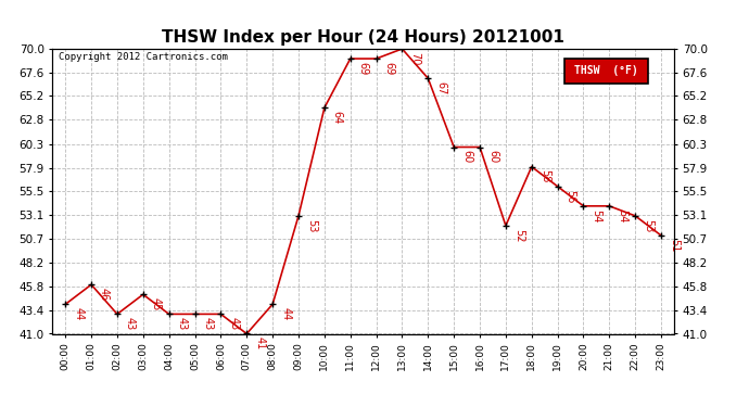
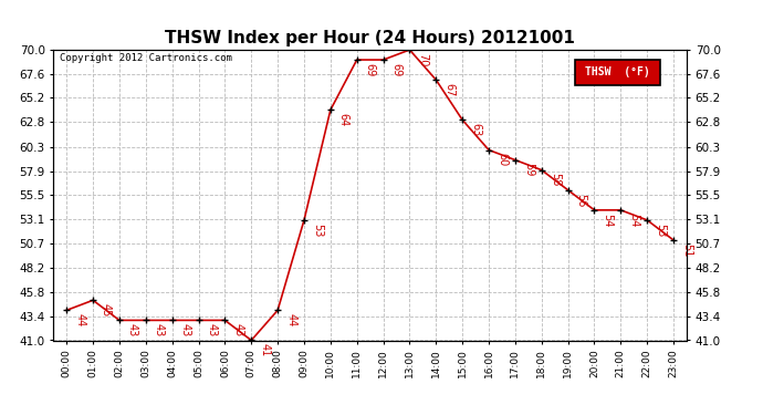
01:00: 46 -> 45
03:00: 45 -> 43
15:00: 60 -> 63
17:00: 52 -> 59
